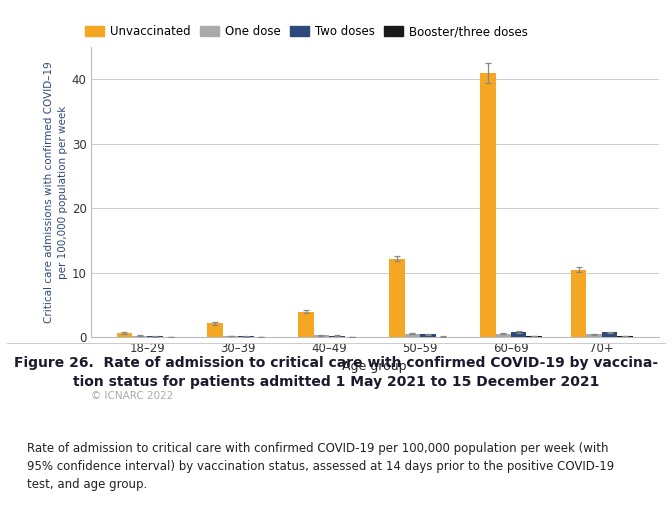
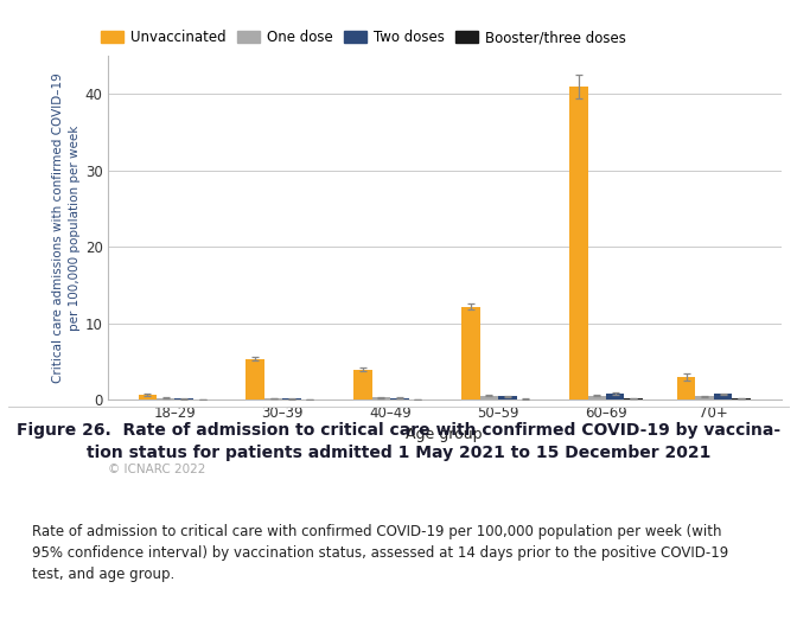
Unvaccinated/30–39: 2.2 -> 5.4
Unvaccinated/70+: 10.5 -> 3.0
